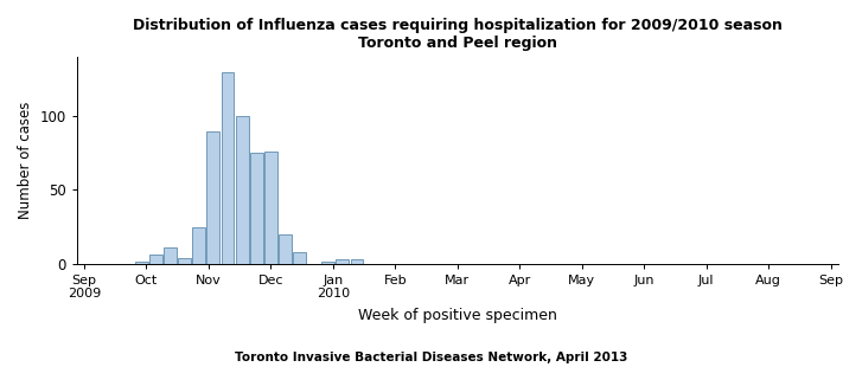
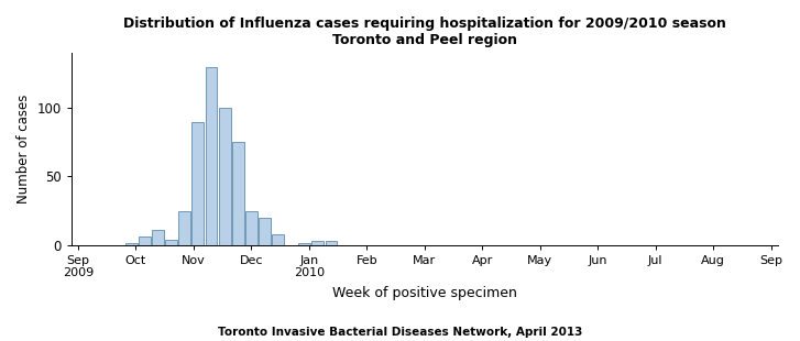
Dec: 76 -> 25
